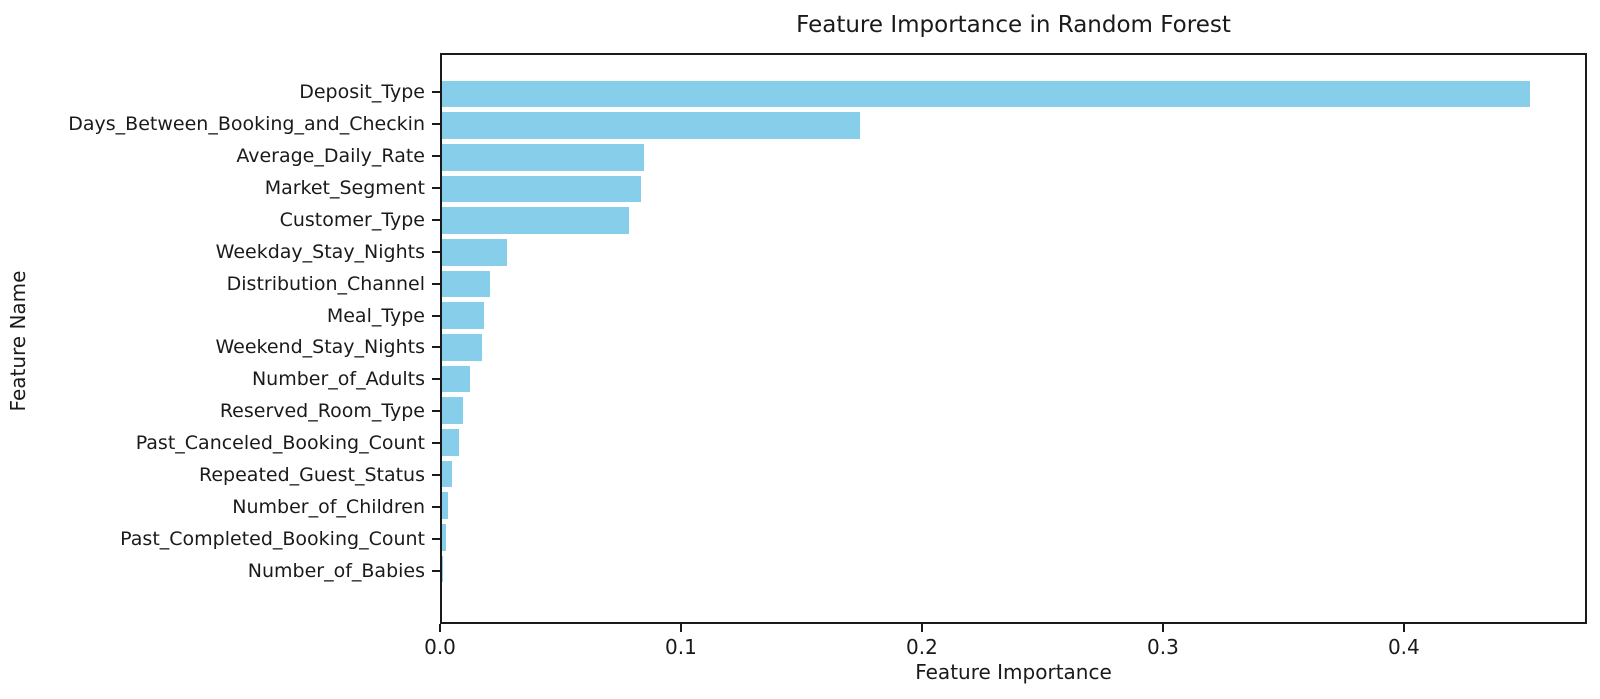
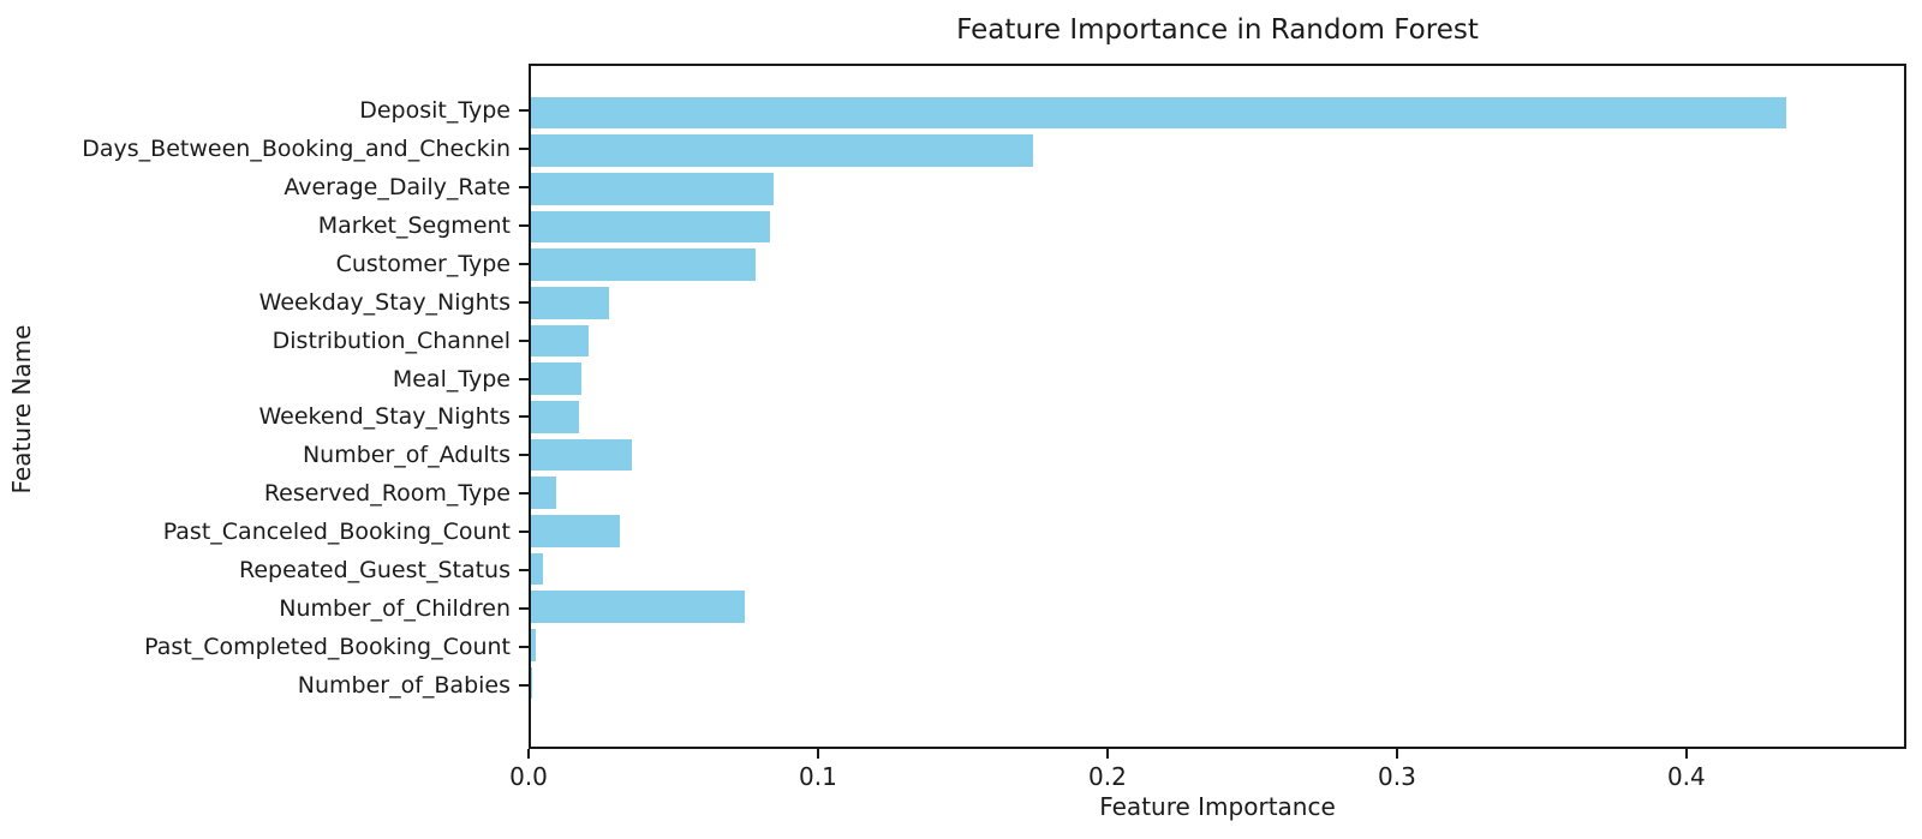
Deposit_Type: 0.453 -> 0.435
Number_of_Adults: 0.012 -> 0.035
Past_Canceled_Booking_Count: 0.007 -> 0.031
Number_of_Children: 0.002 -> 0.074
